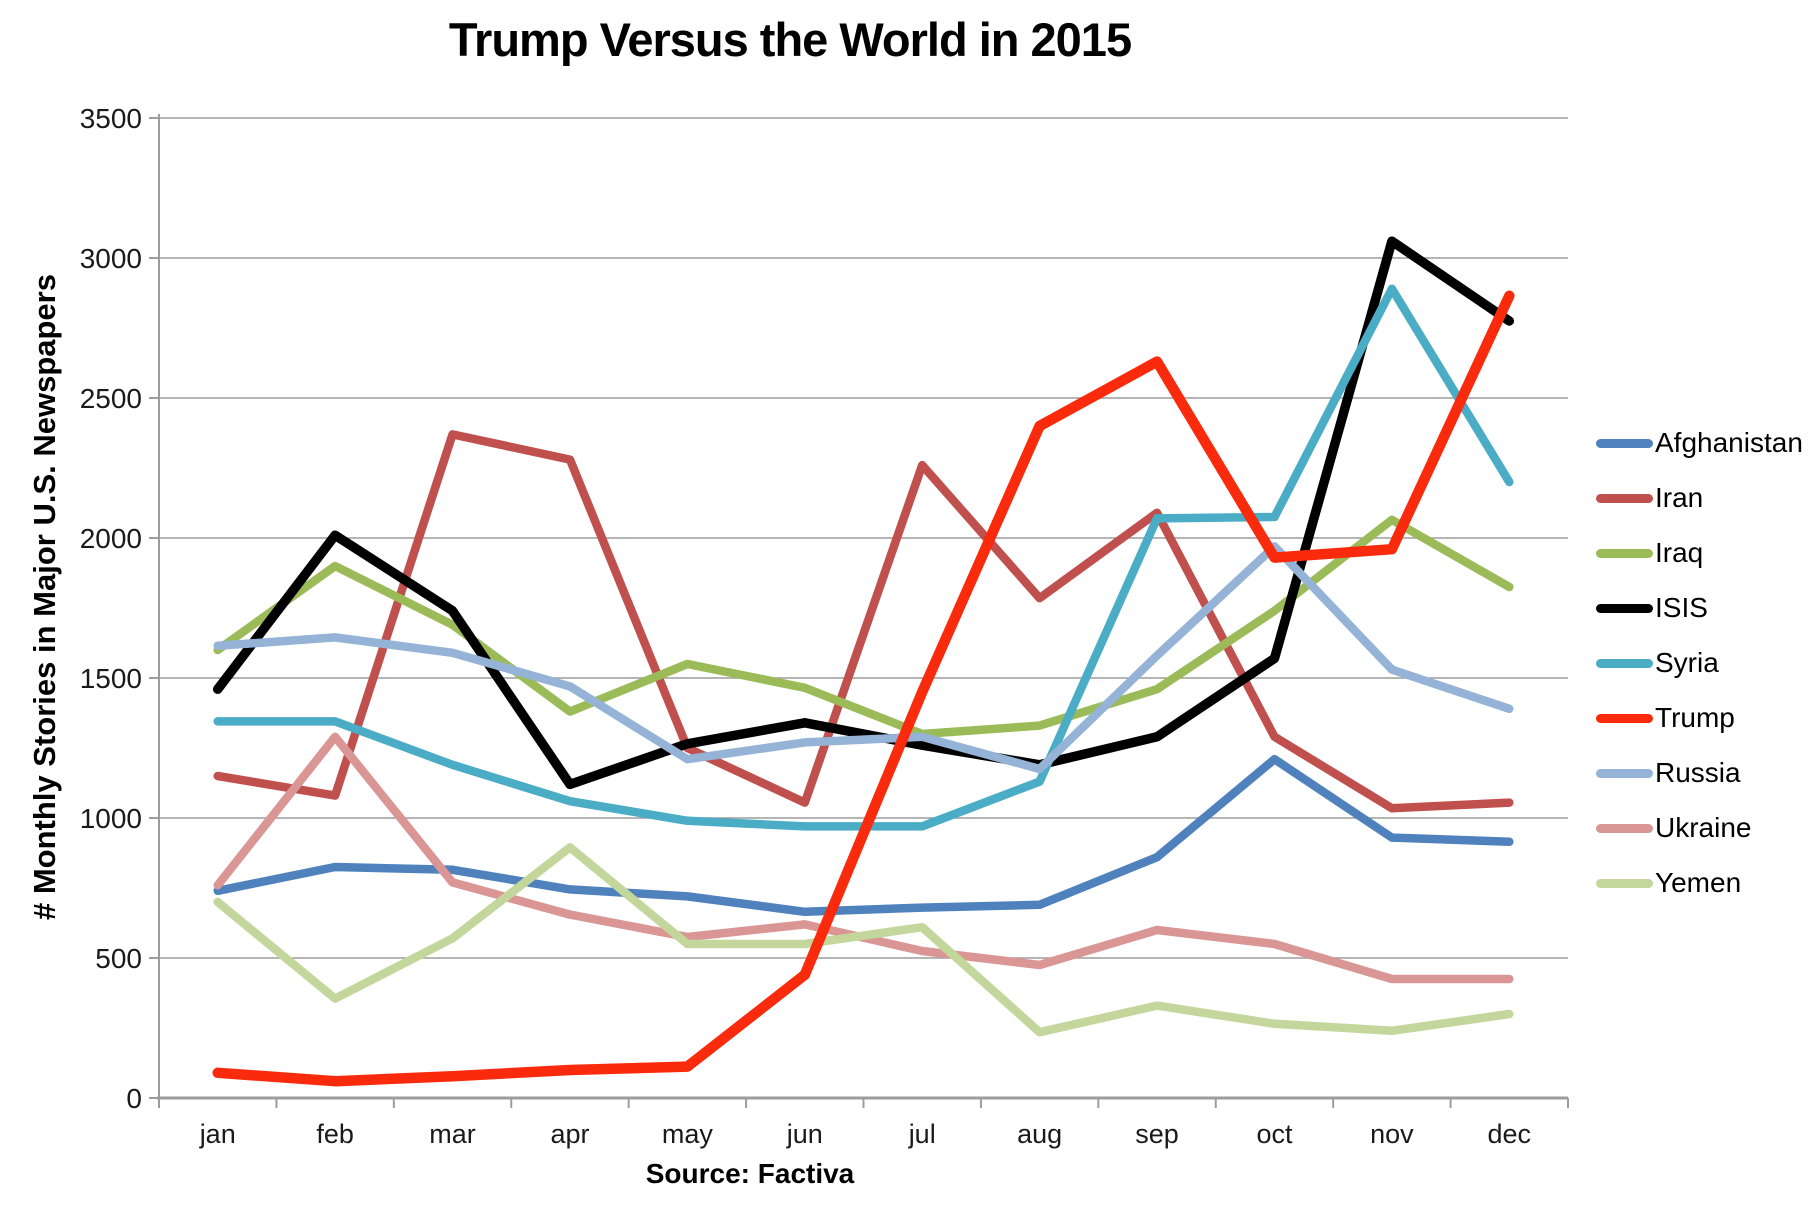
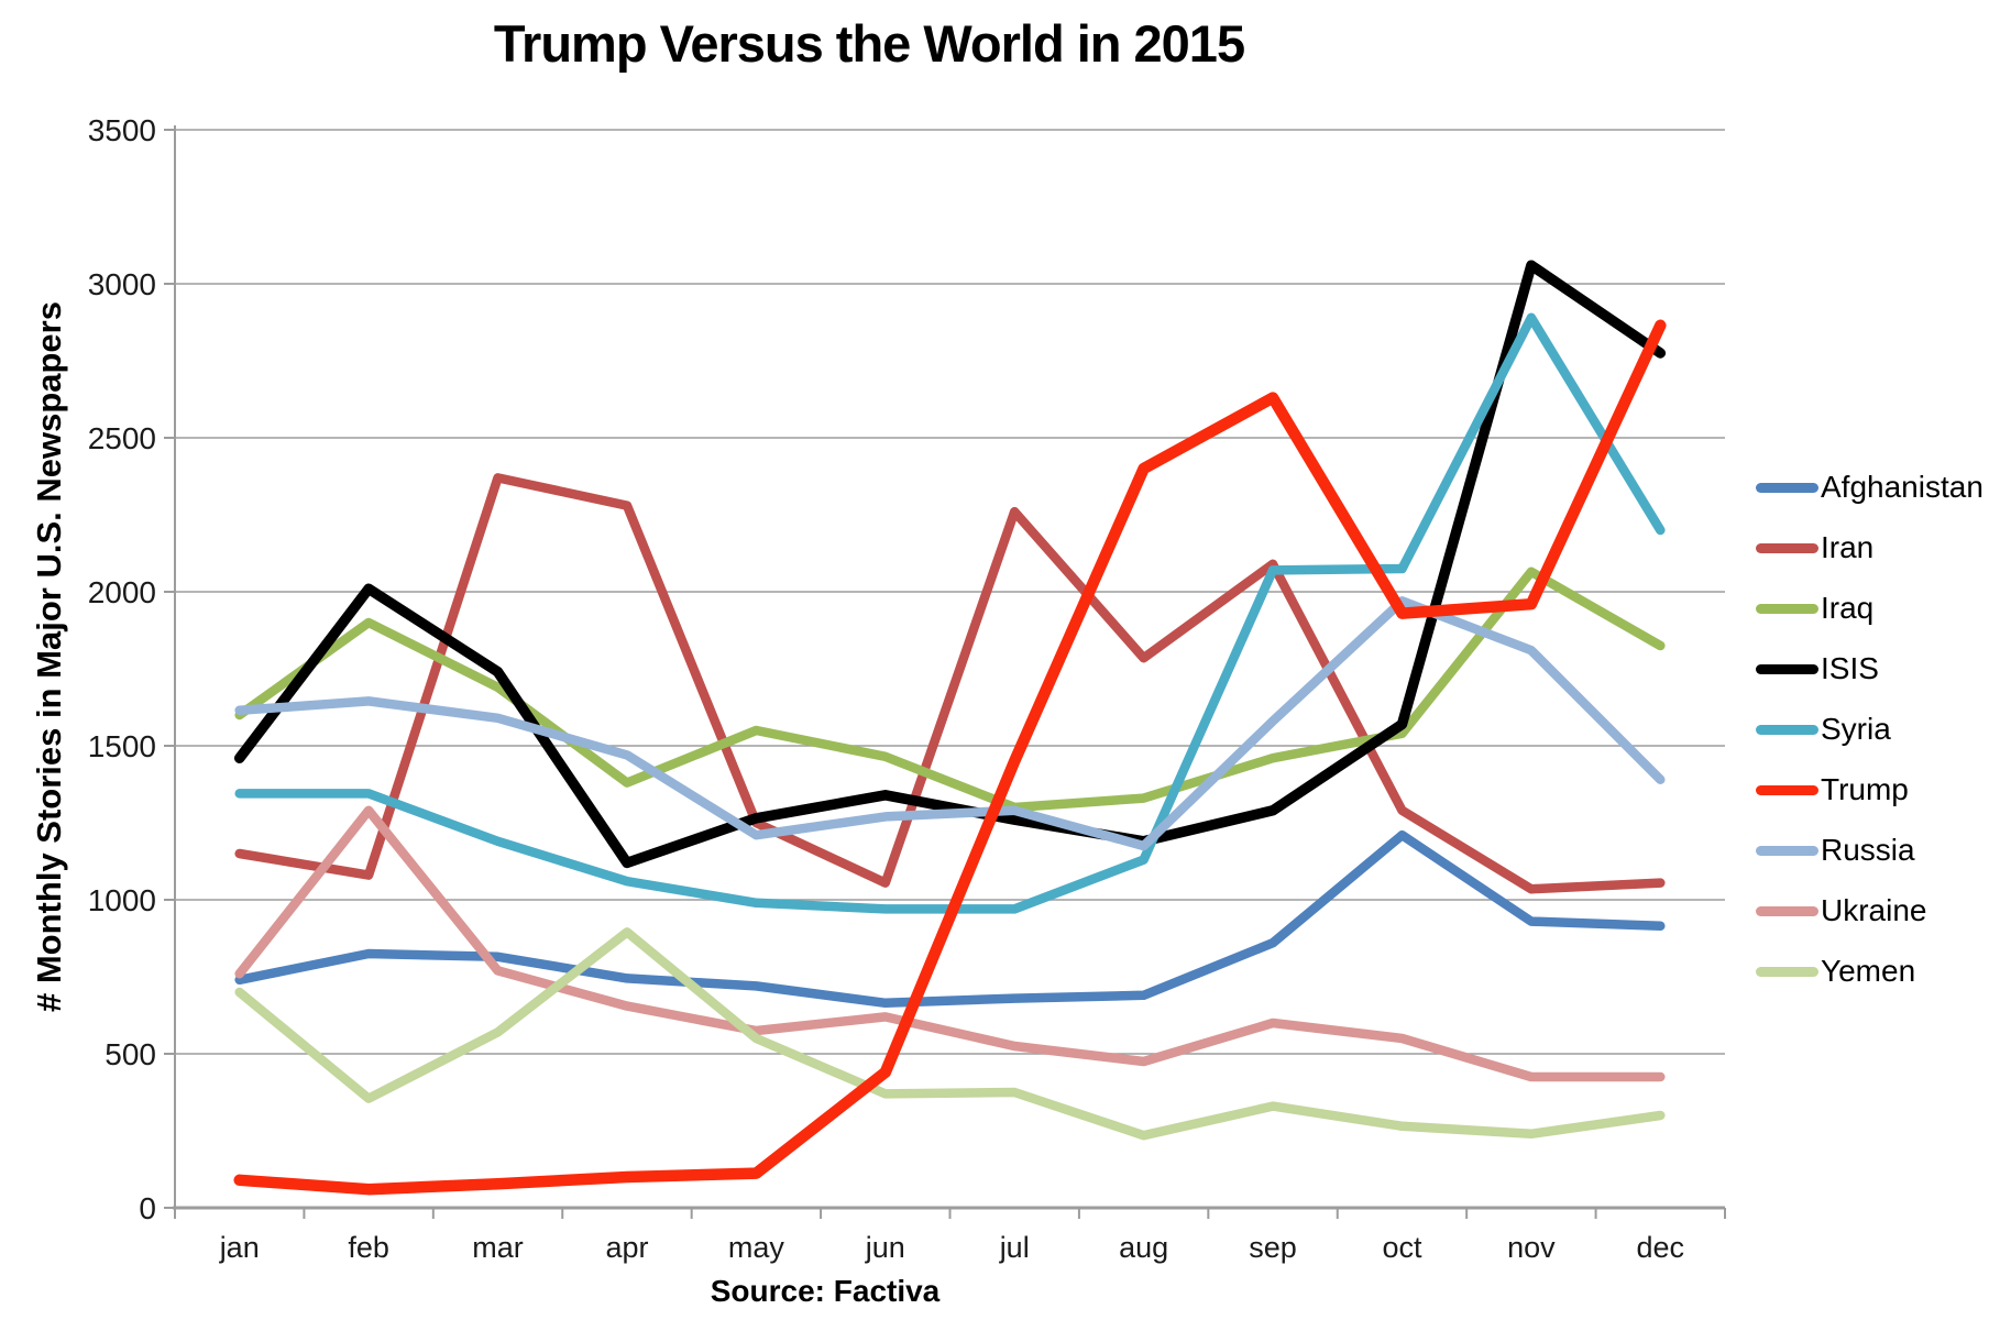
Yemen/jun: 550 -> 370
Yemen/jul: 610 -> 380
Iraq/oct: 1740 -> 1540
Russia/nov: 1530 -> 1810
